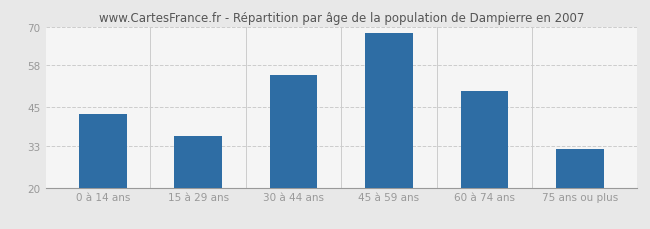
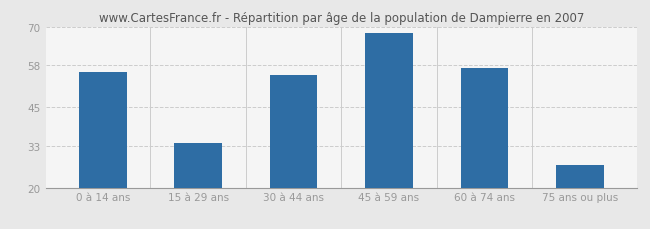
0 à 14 ans: 43 -> 56
15 à 29 ans: 36 -> 34
60 à 74 ans: 50 -> 57
75 ans ou plus: 32 -> 27
